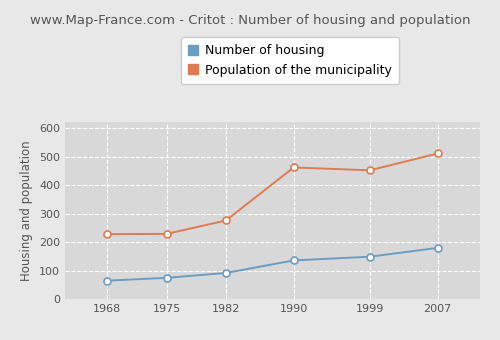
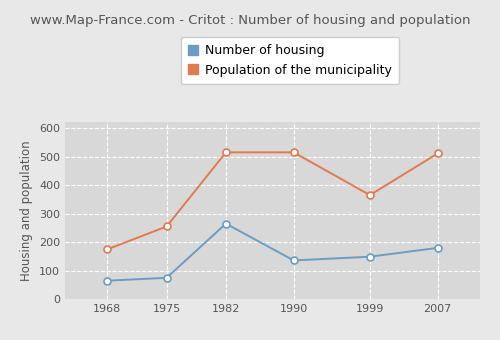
Population of the municipality/1968: 228 -> 175
Population of the municipality/1975: 229 -> 255
Number of housing/1982: 92 -> 265
Population of the municipality/1982: 276 -> 515
Population of the municipality/1990: 462 -> 515
Population of the municipality/1999: 452 -> 365
